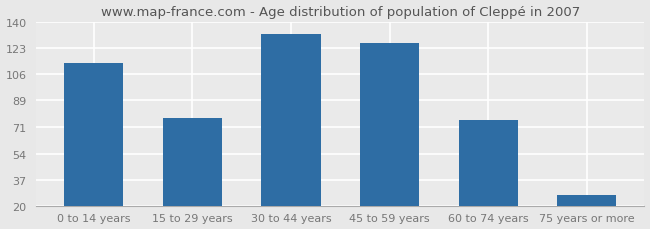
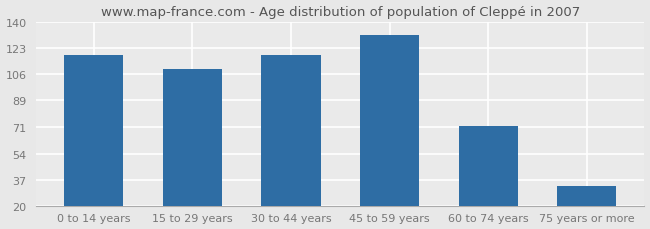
0 to 14 years: 113 -> 118
15 to 29 years: 77 -> 109
30 to 44 years: 132 -> 118
45 to 59 years: 126 -> 131
60 to 74 years: 76 -> 72
75 years or more: 27 -> 33
